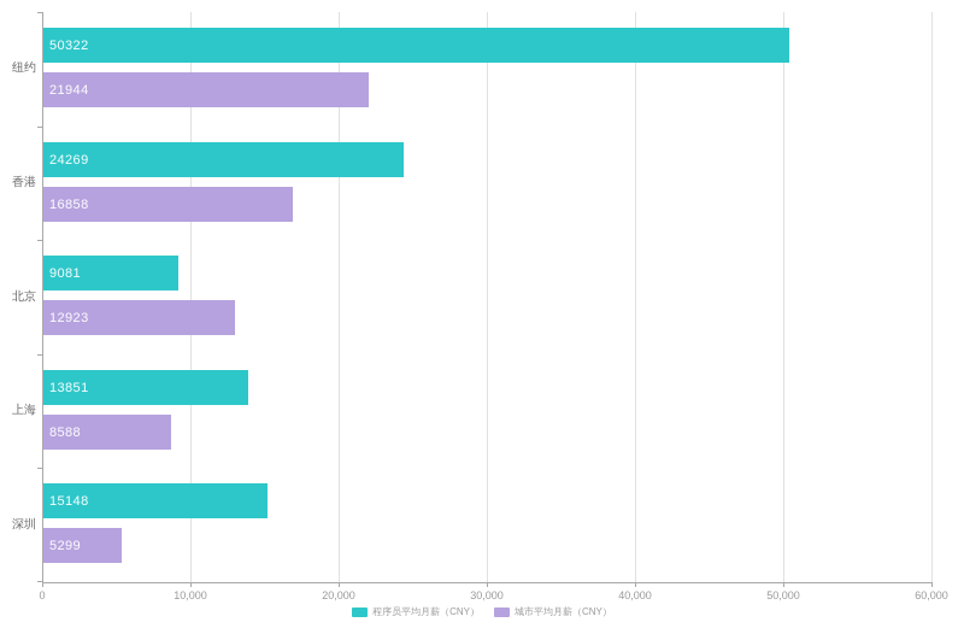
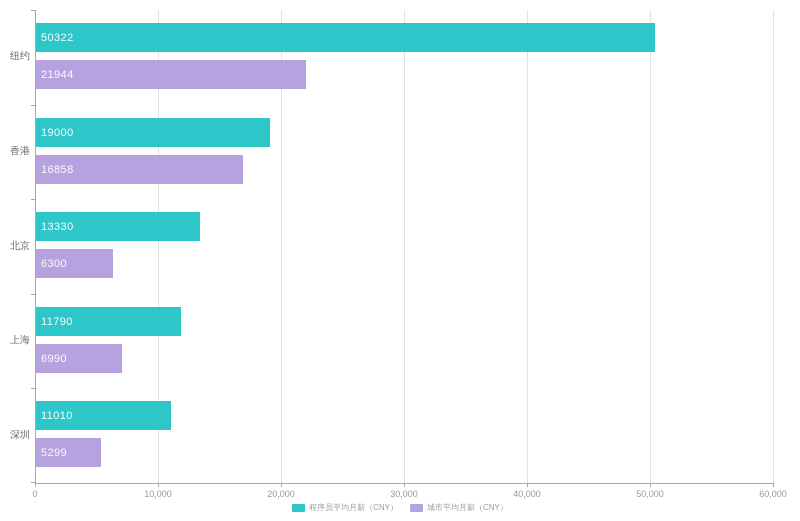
程序员平均月薪（CNY）/香港: 24269 -> 19000
程序员平均月薪（CNY）/北京: 9081 -> 13330
城市平均月薪（CNY）/北京: 12923 -> 6300
程序员平均月薪（CNY）/上海: 13851 -> 11790
城市平均月薪（CNY）/上海: 8588 -> 6990
程序员平均月薪（CNY）/深圳: 15148 -> 11010
